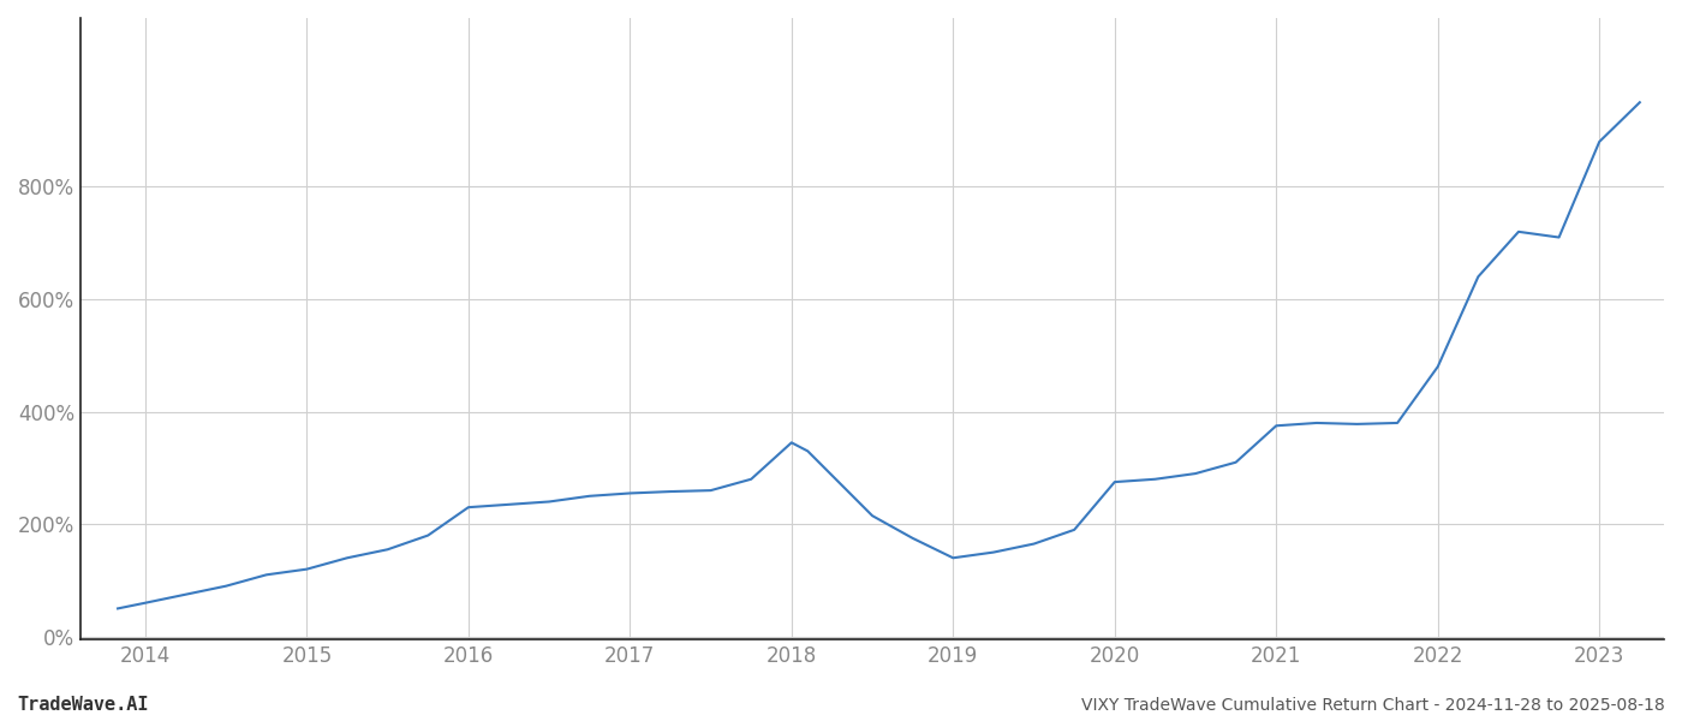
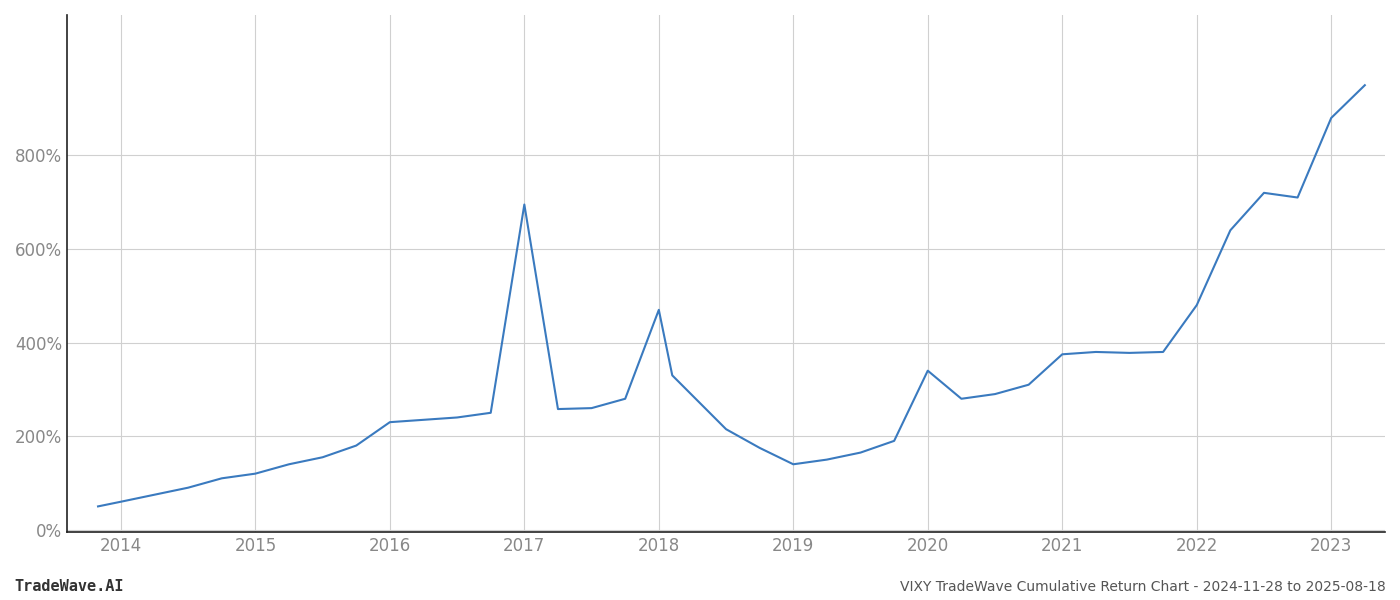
2017: 255% -> 695%
2018: 345% -> 470%
2020: 275% -> 340%
